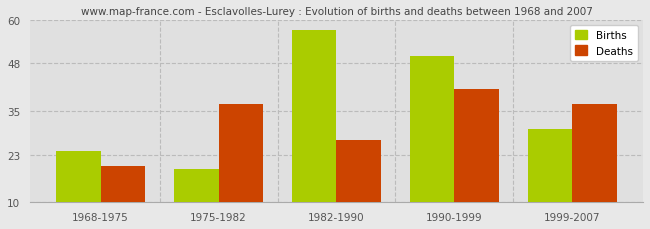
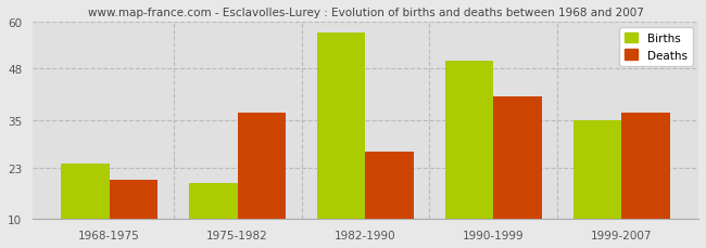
Births/1999-2007: 30 -> 35
